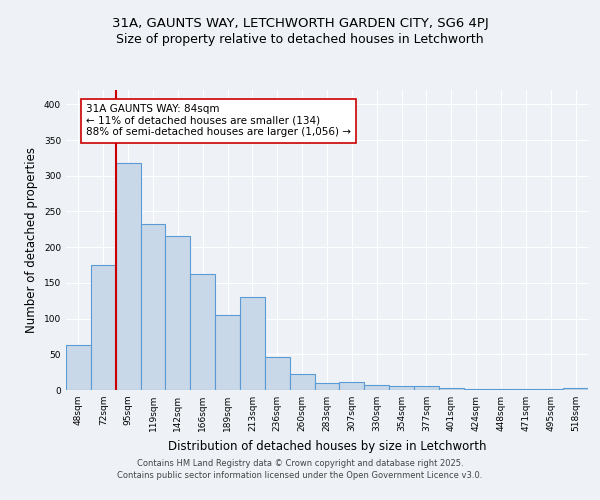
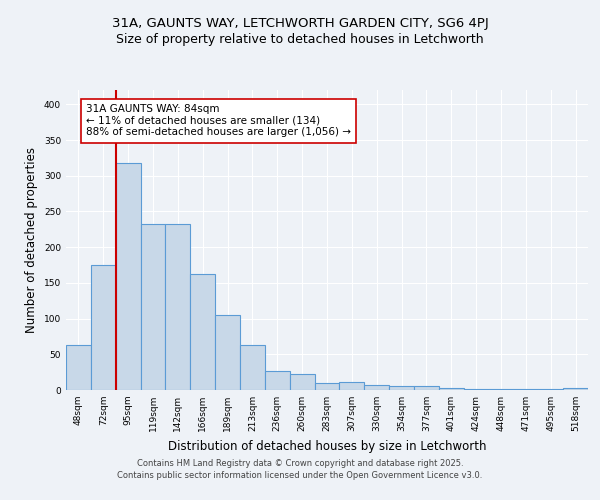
142sqm: 216 -> 233
213sqm: 130 -> 63
236sqm: 46 -> 27
